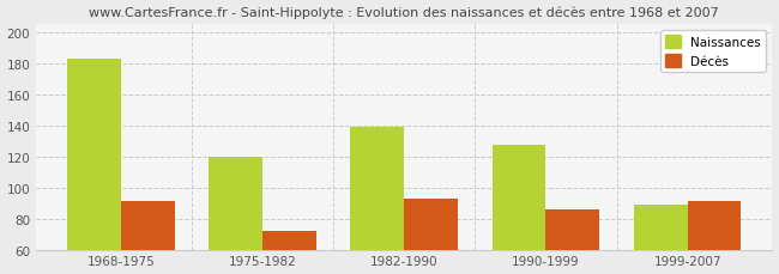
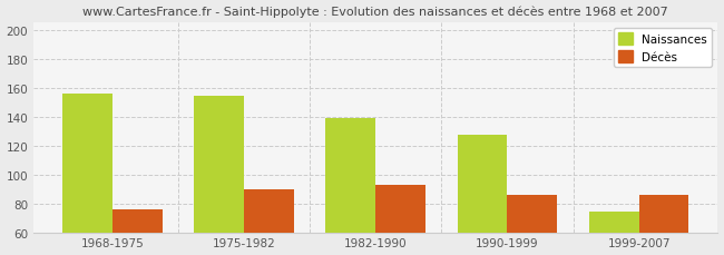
Naissances/1968-1975: 183 -> 156
Décès/1968-1975: 91 -> 76
Naissances/1975-1982: 120 -> 154
Décès/1975-1982: 72 -> 90
Naissances/1999-2007: 89 -> 74
Décès/1999-2007: 91 -> 86
